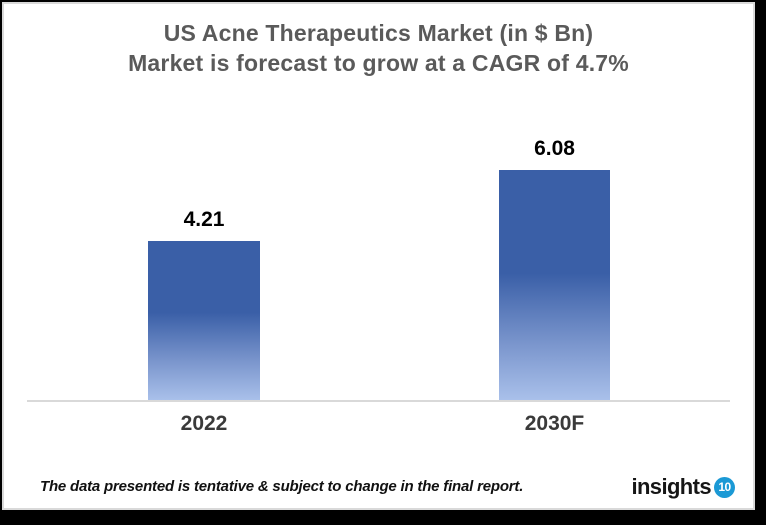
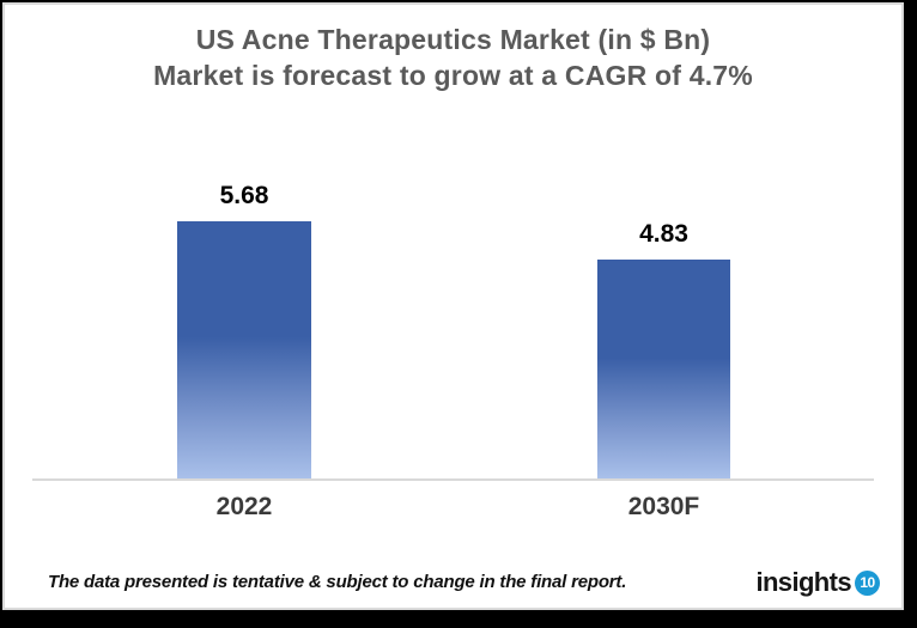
2022: 4.21 -> 5.68
2030F: 6.08 -> 4.83
